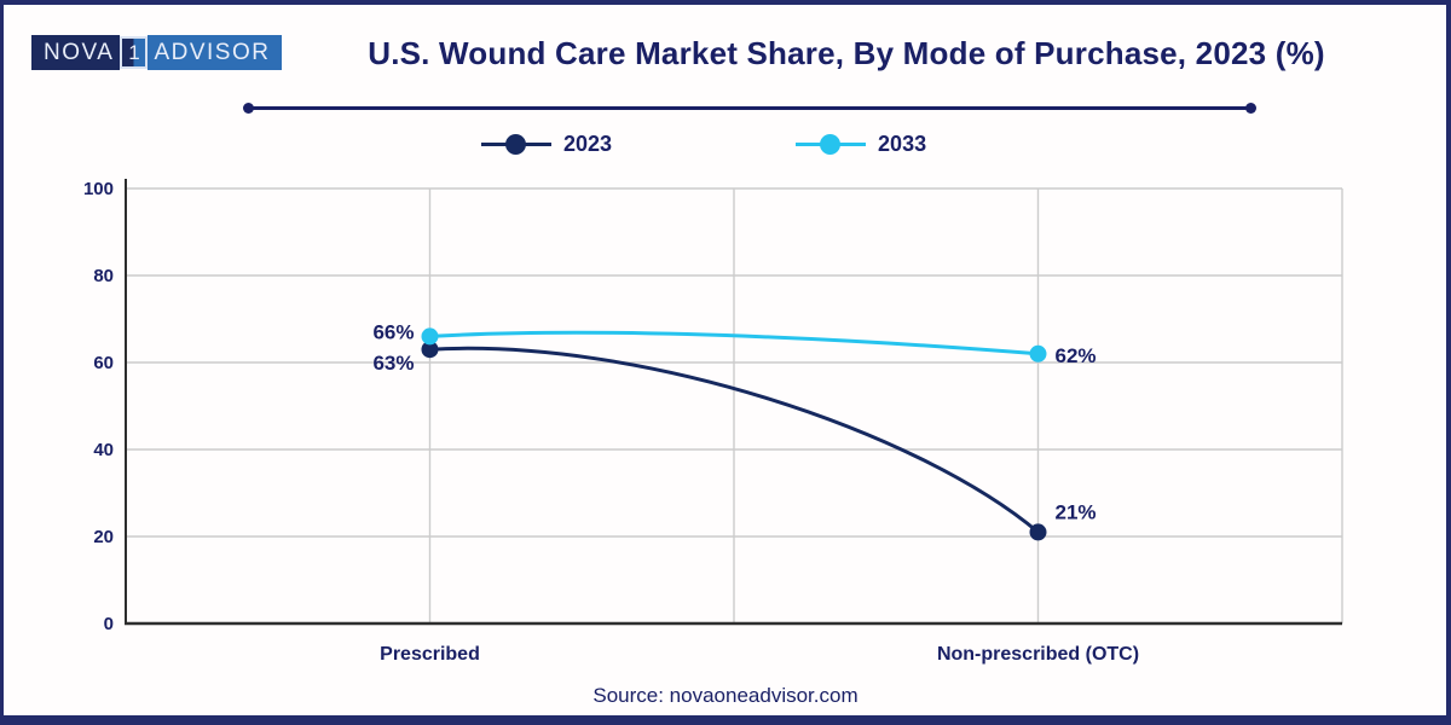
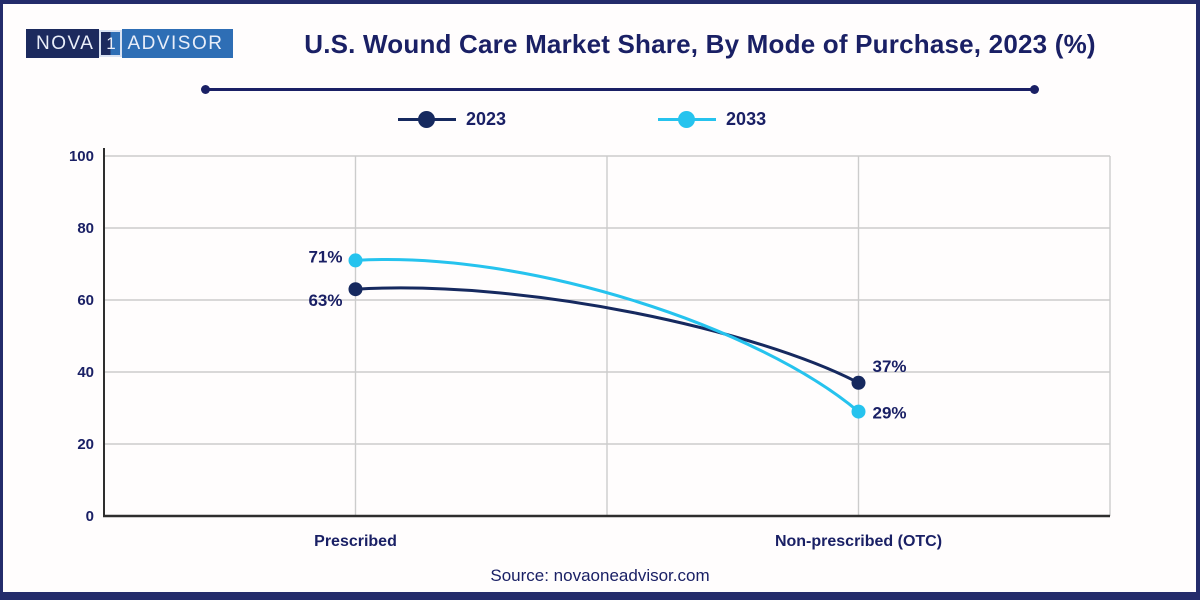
2033/Prescribed: 66% -> 71%
2023/Non-prescribed (OTC): 21% -> 37%
2033/Non-prescribed (OTC): 62% -> 29%
